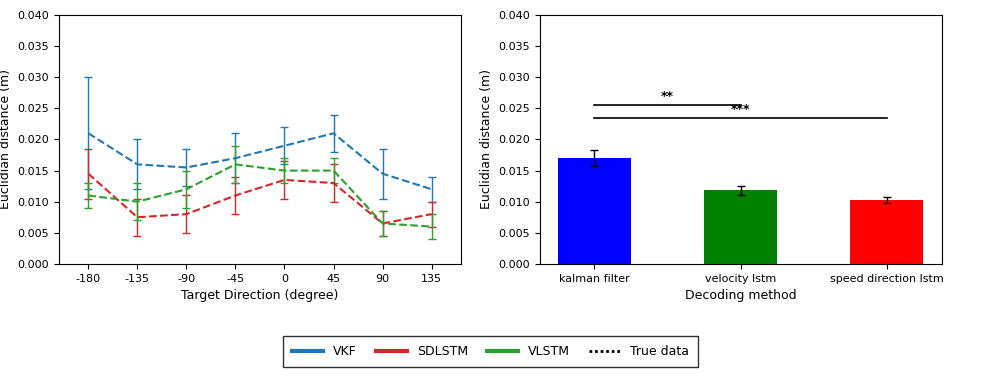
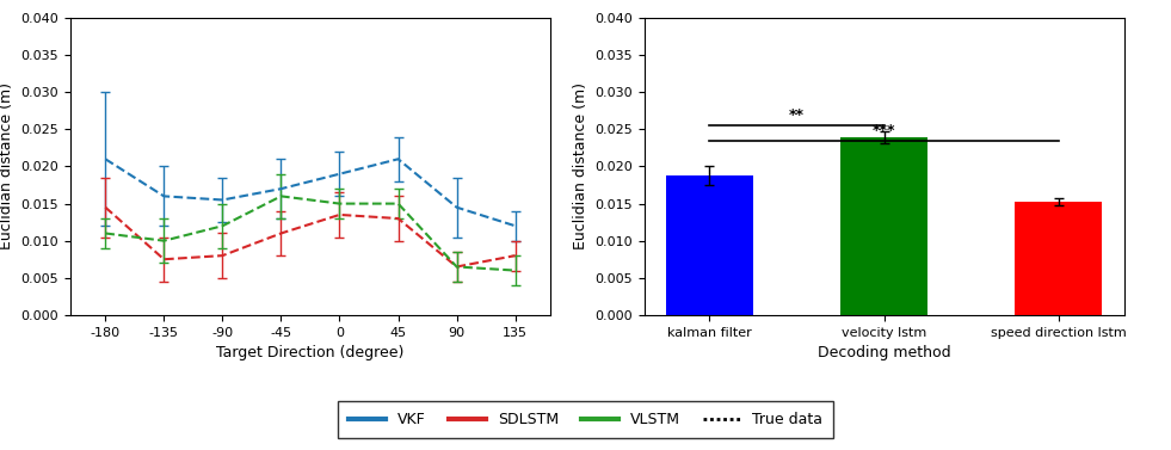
kalman filter: 0.0170 -> 0.0188
velocity lstm: 0.0118 -> 0.0240
speed direction lstm: 0.0103 -> 0.0152
